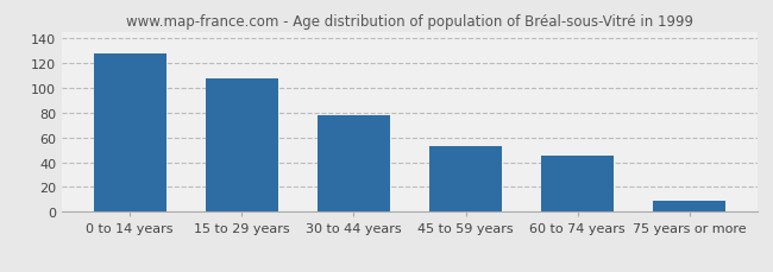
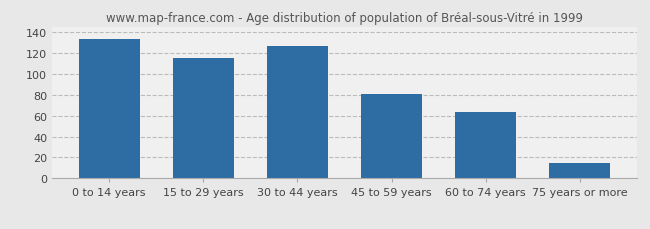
0 to 14 years: 127 -> 133
15 to 29 years: 107 -> 115
30 to 44 years: 78 -> 126
45 to 59 years: 53 -> 81
60 to 74 years: 45 -> 63
75 years or more: 9 -> 15
